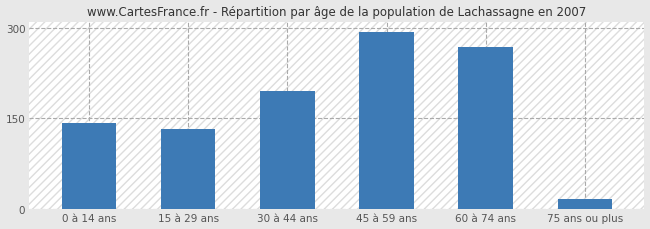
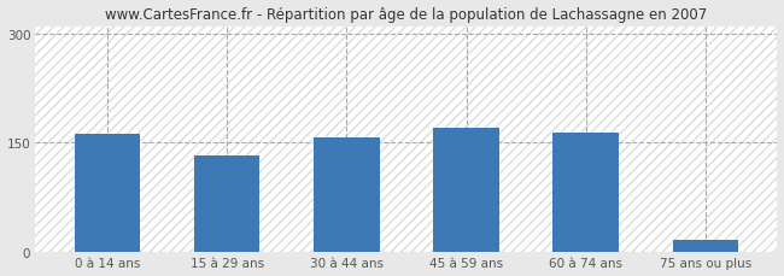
0 à 14 ans: 142 -> 163
30 à 44 ans: 196 -> 158
45 à 59 ans: 292 -> 171
60 à 74 ans: 268 -> 164
